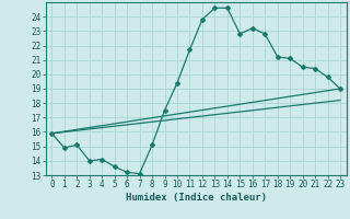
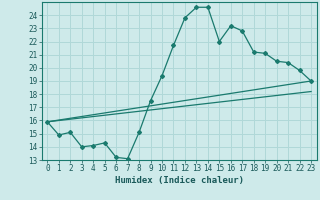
5: 13.6 -> 14.3
15: 22.8 -> 22.0
